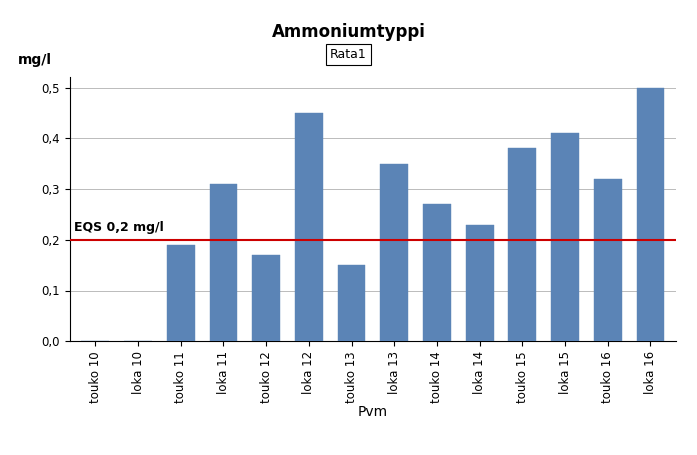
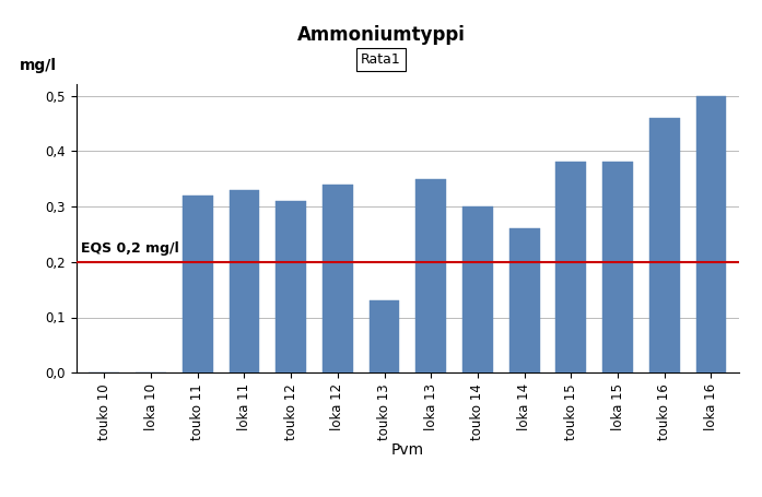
touko 11: 0,19 -> 0,32
loka 11: 0,31 -> 0,33
touko 12: 0,17 -> 0,31
loka 12: 0,45 -> 0,34
touko 13: 0,15 -> 0,13
touko 14: 0,27 -> 0,30
loka 14: 0,23 -> 0,26
loka 15: 0,41 -> 0,38
touko 16: 0,32 -> 0,46
